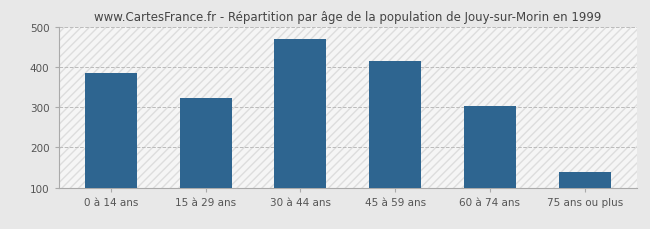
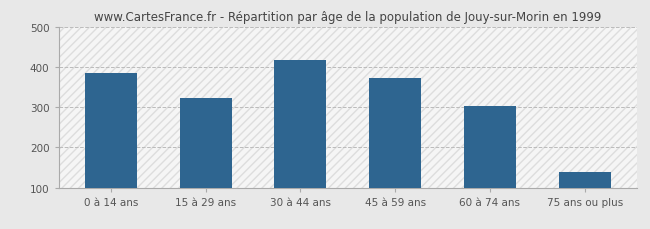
30 à 44 ans: 470 -> 418
45 à 59 ans: 415 -> 373
